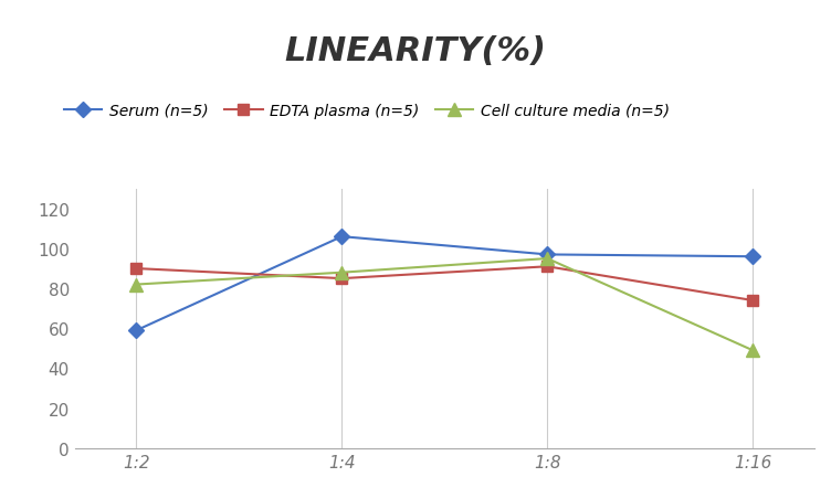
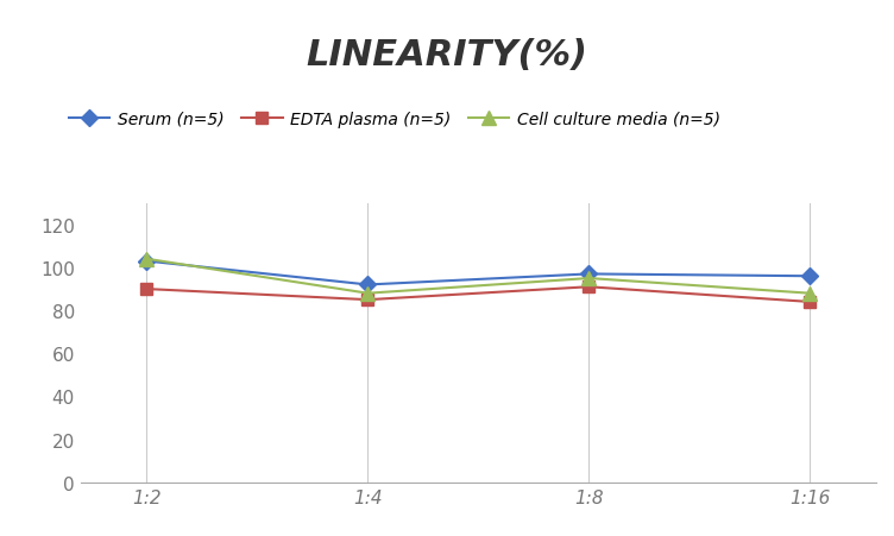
Serum (n=5)/1:2: 59 -> 103
Cell culture media (n=5)/1:2: 82 -> 104
Serum (n=5)/1:4: 106 -> 92
EDTA plasma (n=5)/1:16: 74 -> 84
Cell culture media (n=5)/1:16: 49 -> 88
